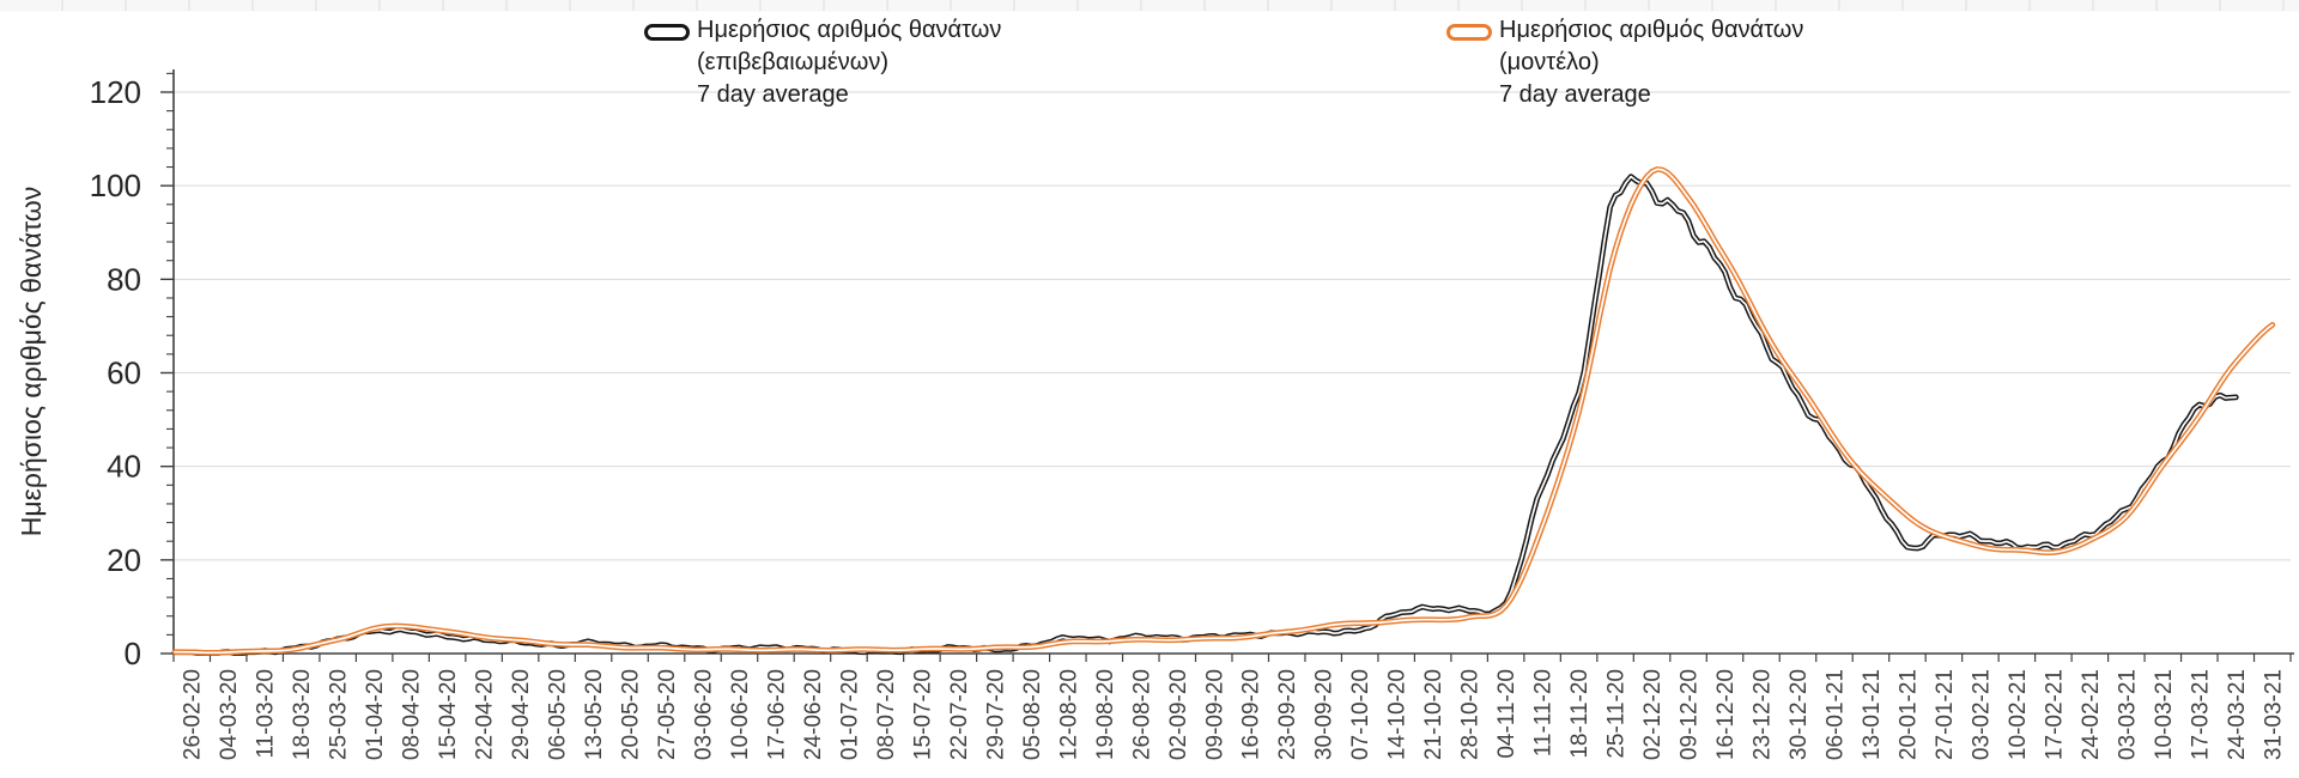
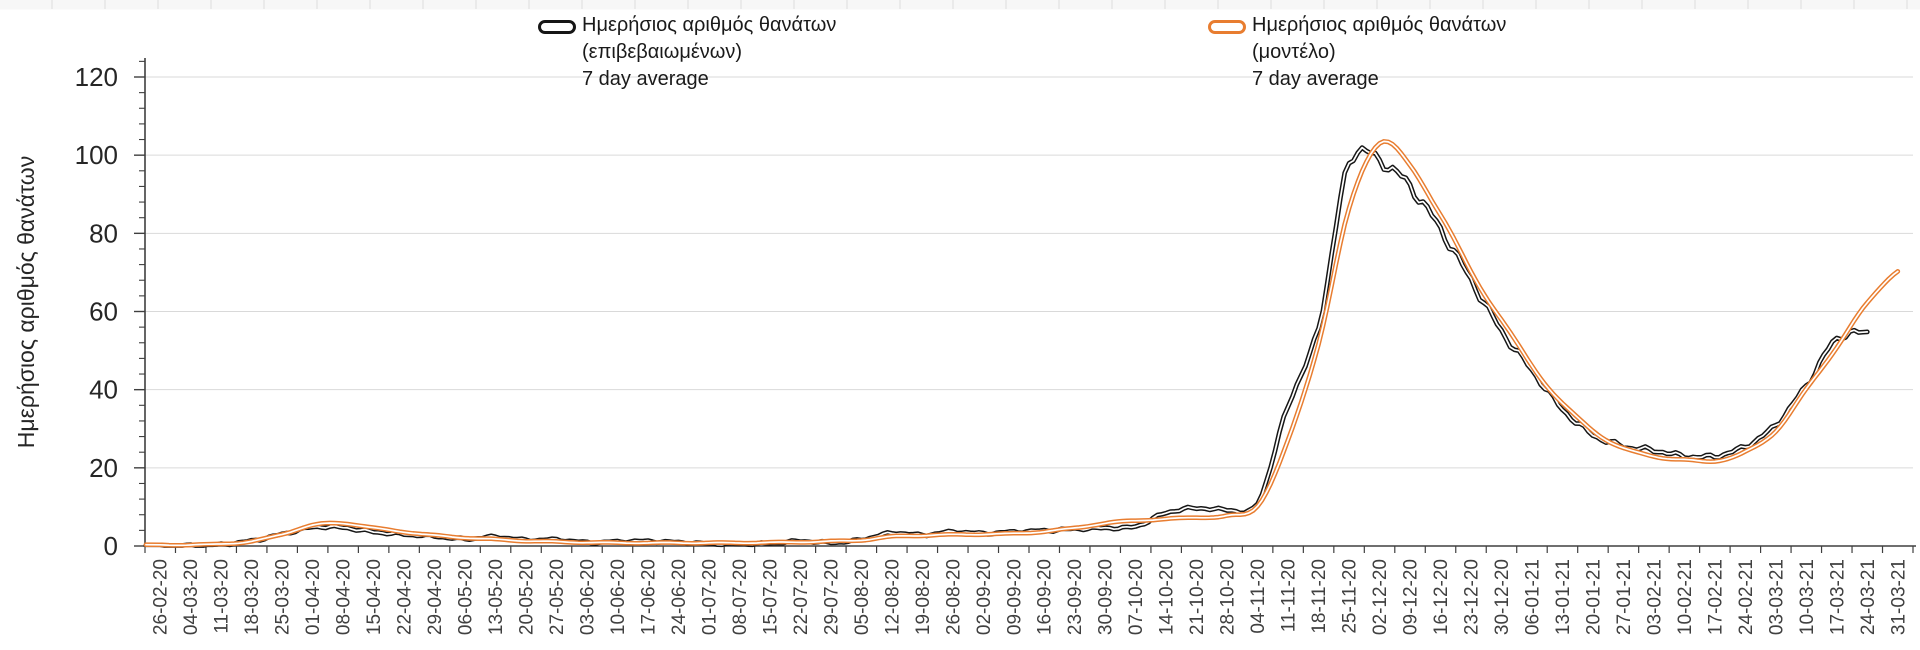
Ημερήσιος αριθμός θανάτων (επιβεβαιωμένων) 7 day average/20-01-21: 23 -> 28
